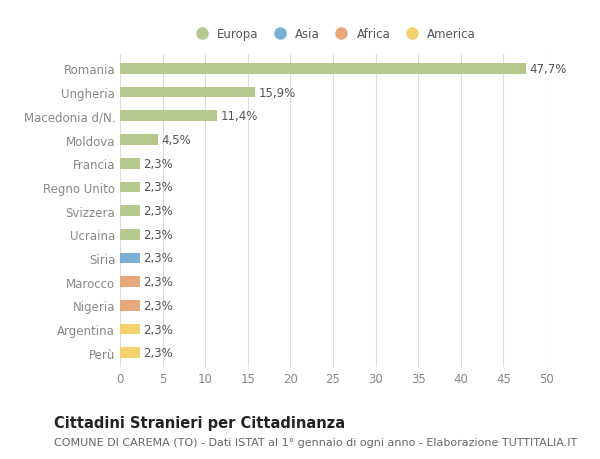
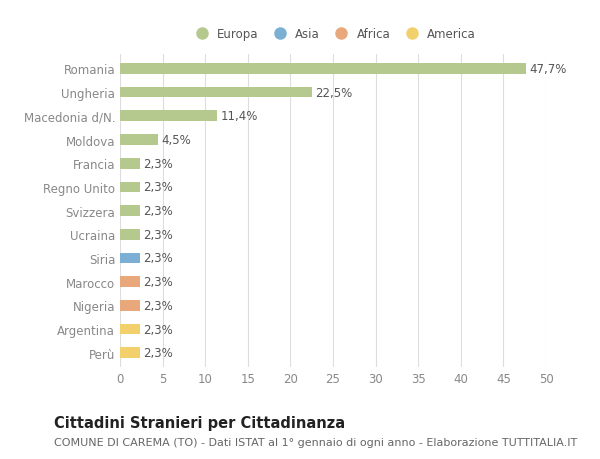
Ungheria: 15,9% -> 22,5%
